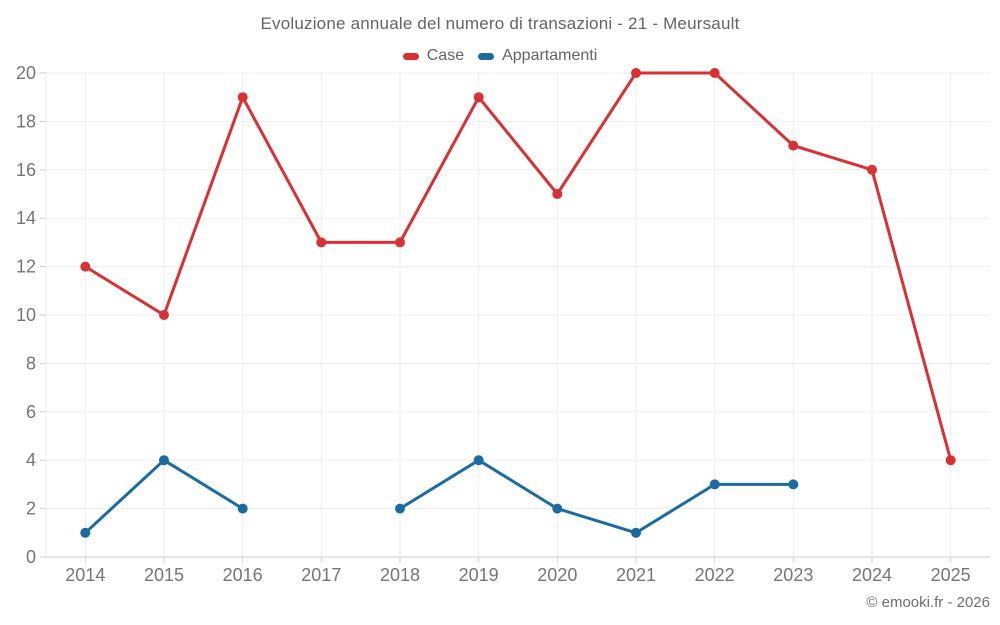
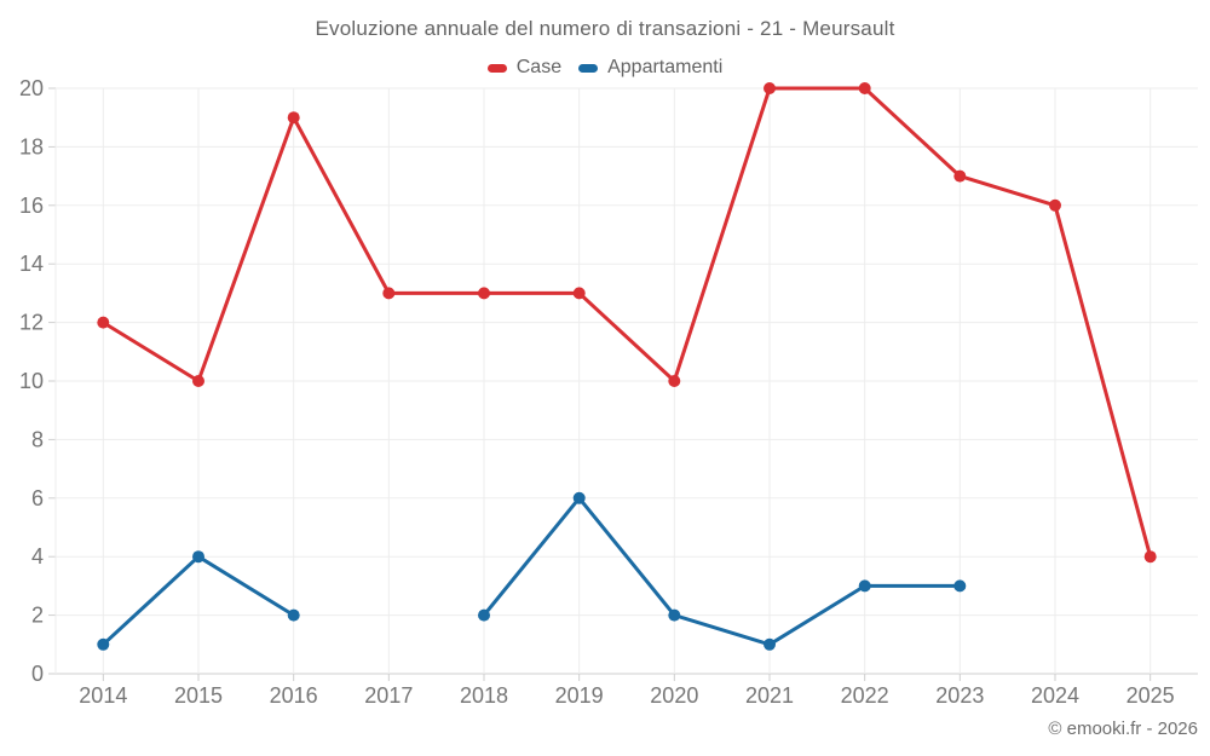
Case/2019: 19 -> 13
Appartamenti/2019: 4 -> 6
Case/2020: 15 -> 10
